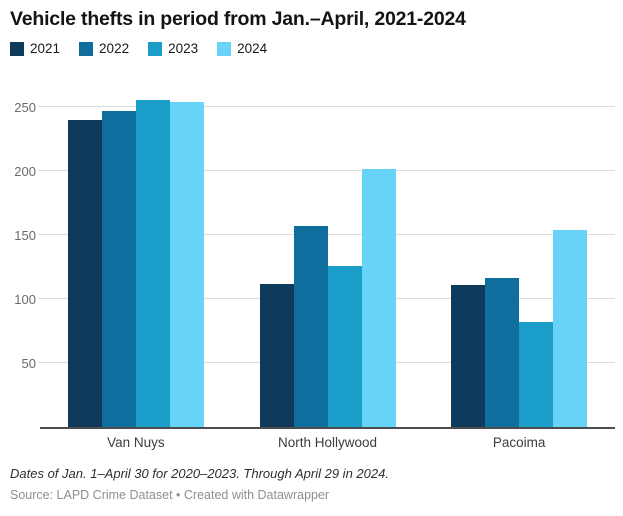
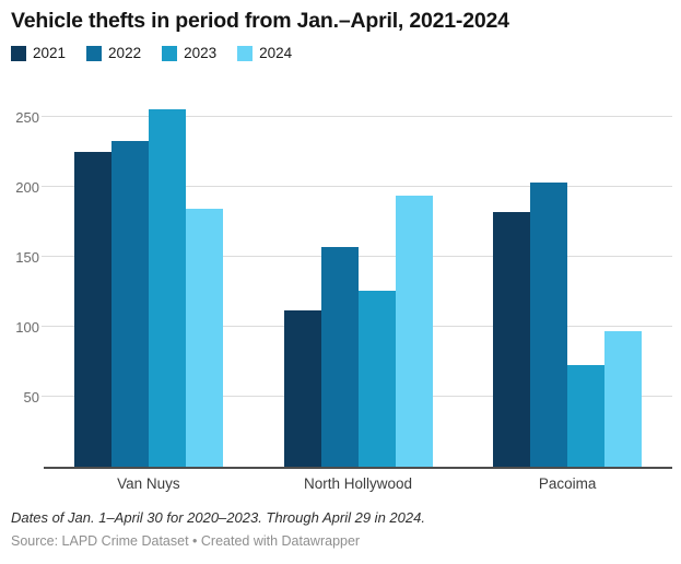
2021/Van Nuys: 240 -> 225
2022/Van Nuys: 247 -> 233
2024/Van Nuys: 254 -> 185
2024/North Hollywood: 202 -> 194
2021/Pacoima: 111 -> 182
2022/Pacoima: 117 -> 203
2023/Pacoima: 82 -> 73
2024/Pacoima: 154 -> 97
